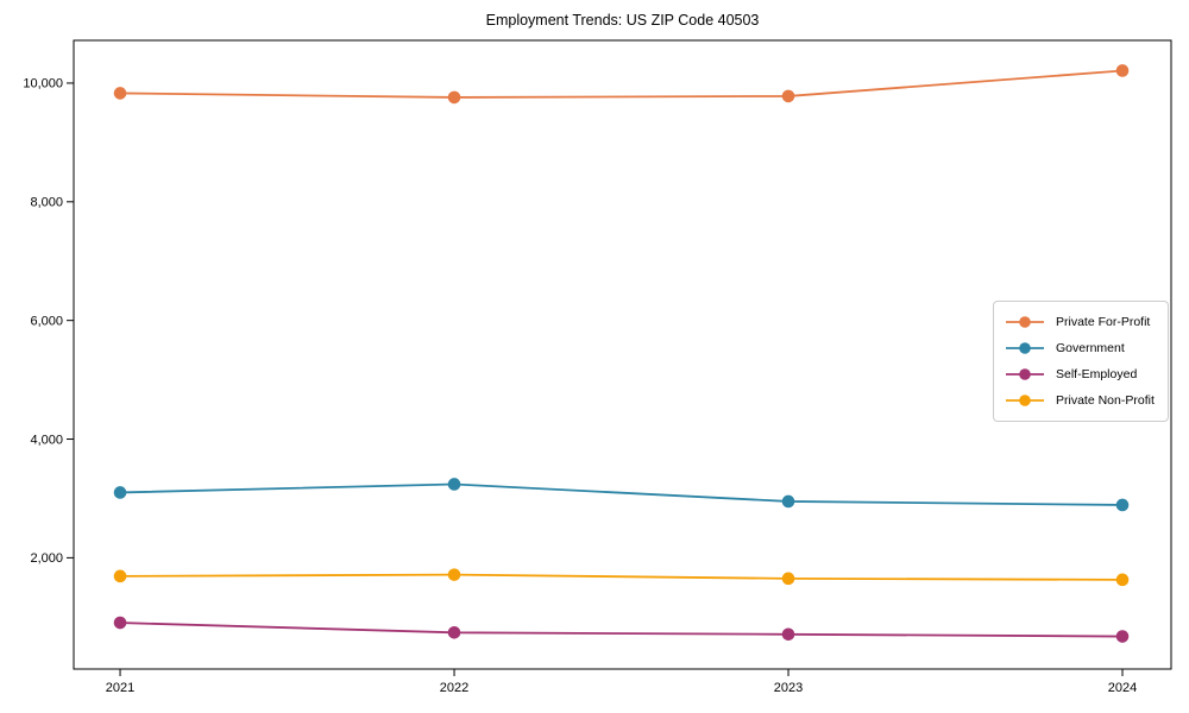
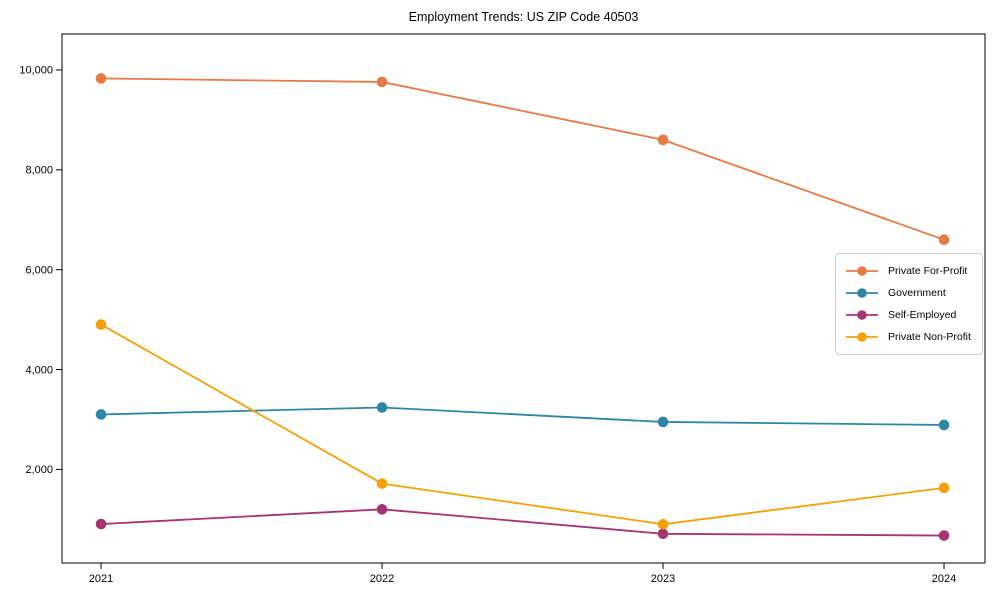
Private Non-Profit/2021: 1700 -> 4900
Self-Employed/2022: 700 -> 1200
Private For-Profit/2023: 9800 -> 8600
Private Non-Profit/2023: 1600 -> 900
Private For-Profit/2024: 10200 -> 6600
